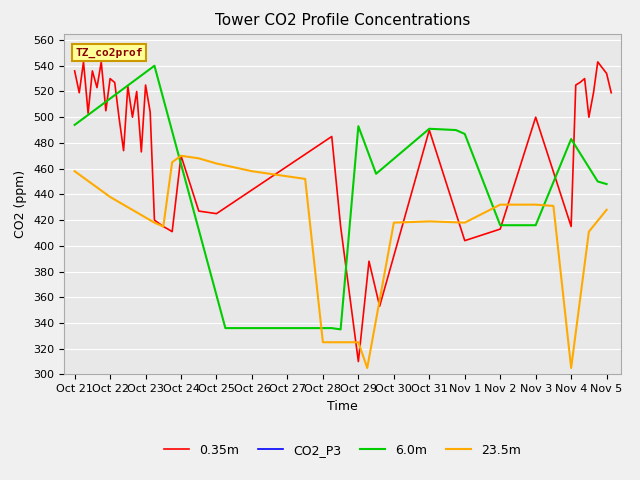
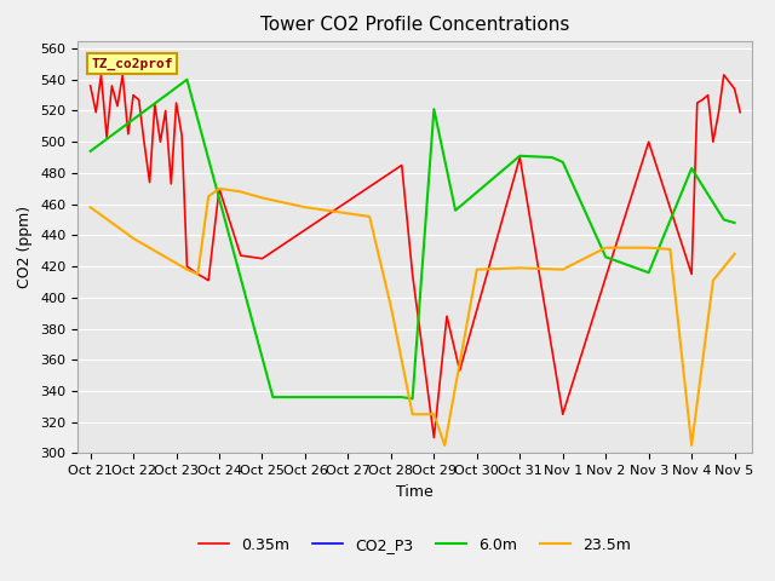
23.5m/Oct 28: 325 -> 394
6.0m/Oct 29: 493 -> 521
0.35m/Nov 1: 404 -> 325
6.0m/Nov 2: 416 -> 426
